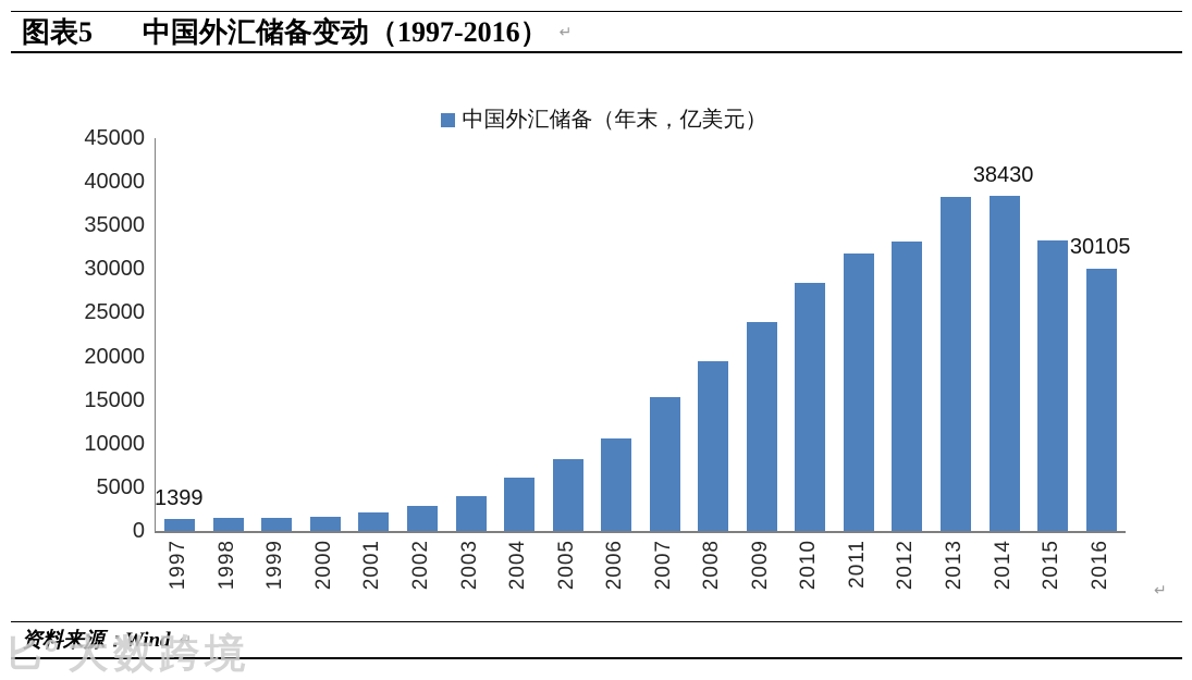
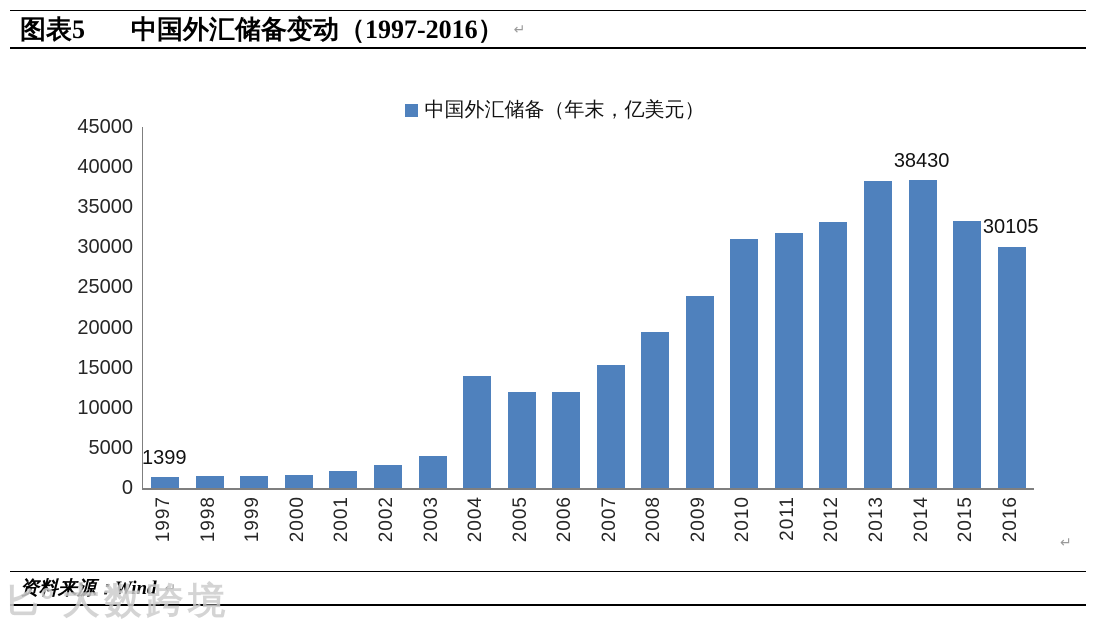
2004: 6000 -> 14000
2005: 8000 -> 12000
2006: 11000 -> 12000
2010: 28000 -> 31000
